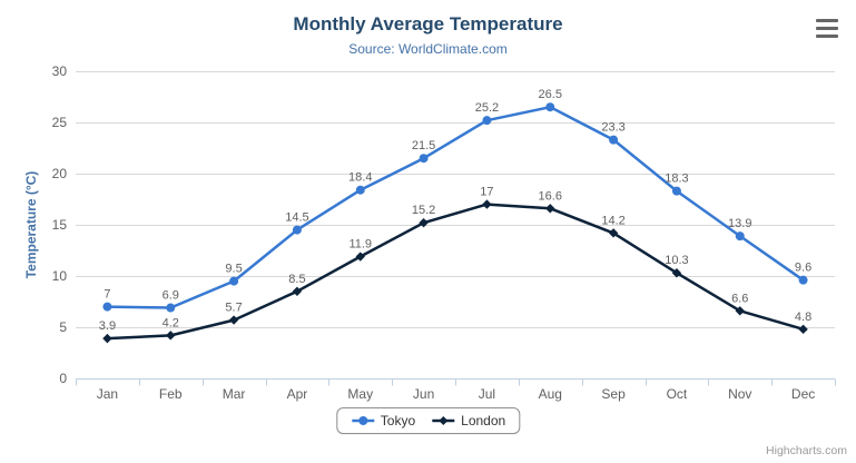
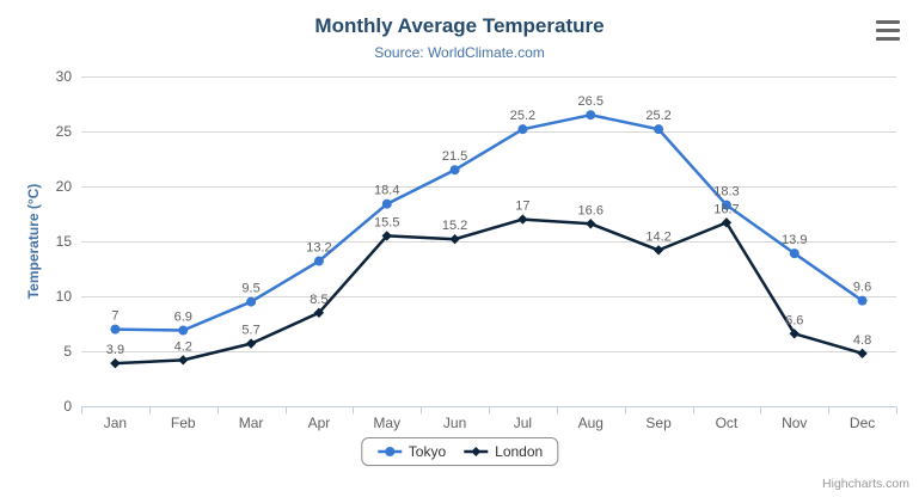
Tokyo/Apr: 14.5 -> 13.2
London/May: 11.9 -> 15.5
Tokyo/Sep: 23.3 -> 25.2
London/Oct: 10.3 -> 16.7
